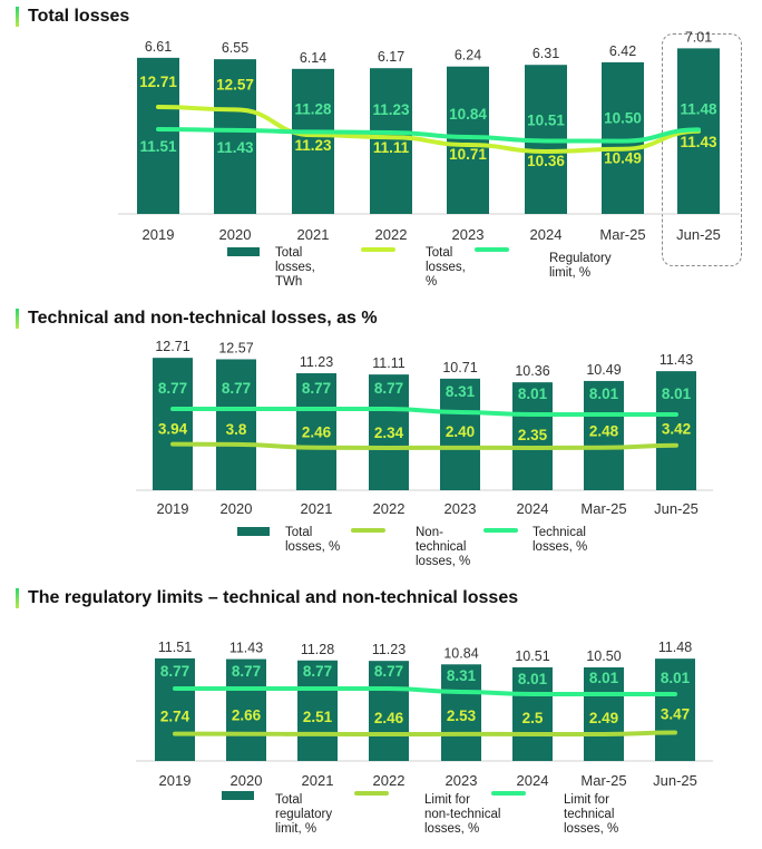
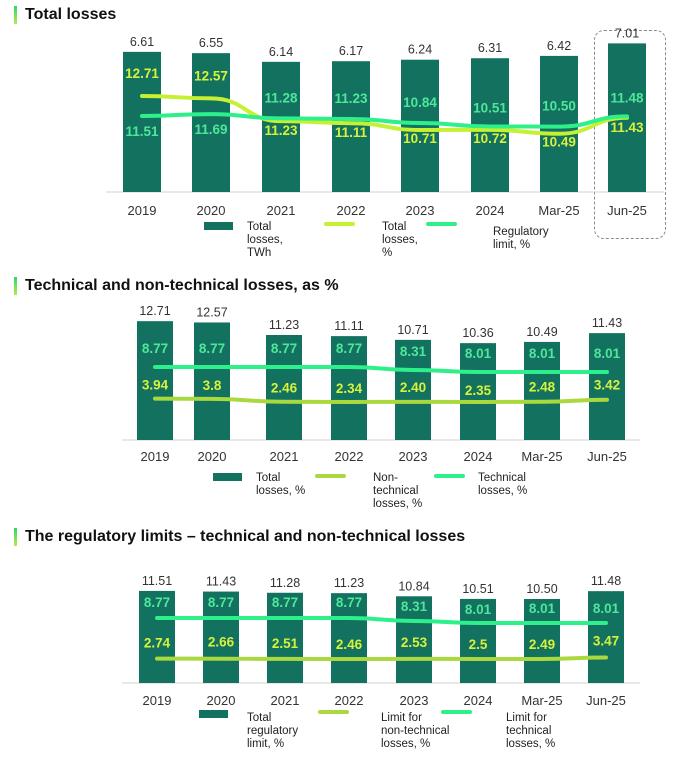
Total losses/Regulatory limit, %/2020: 11.43 -> 11.69
Total losses/Total losses, %/2024: 10.36 -> 10.72
